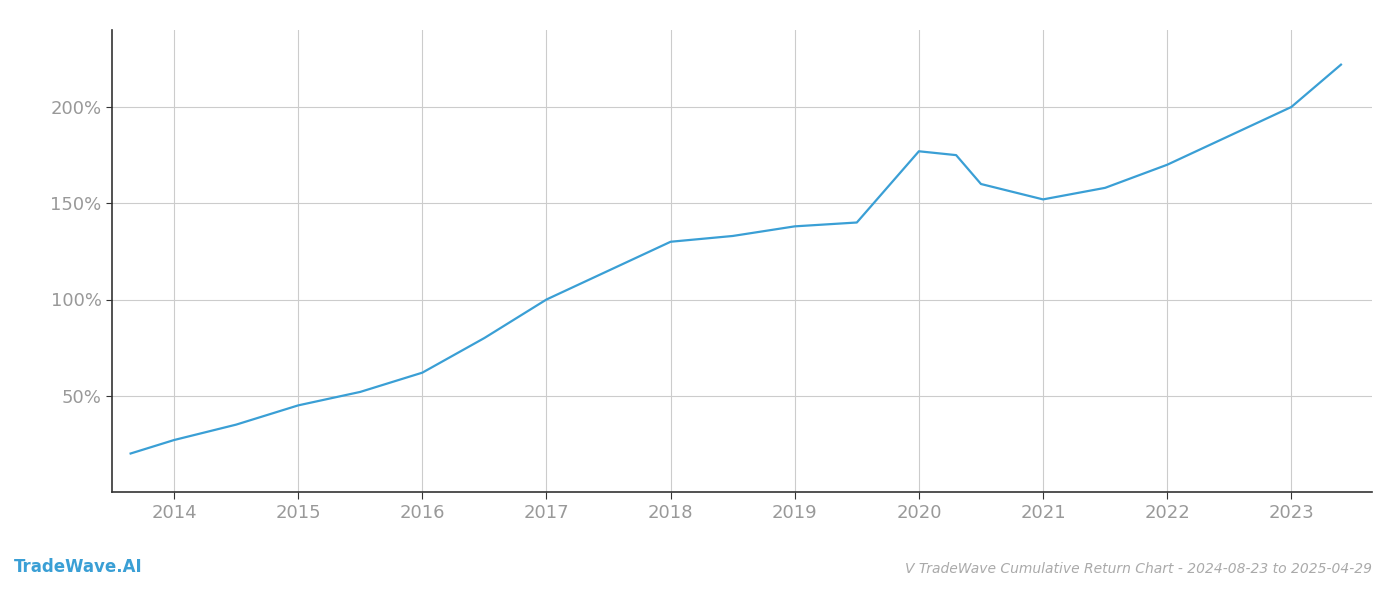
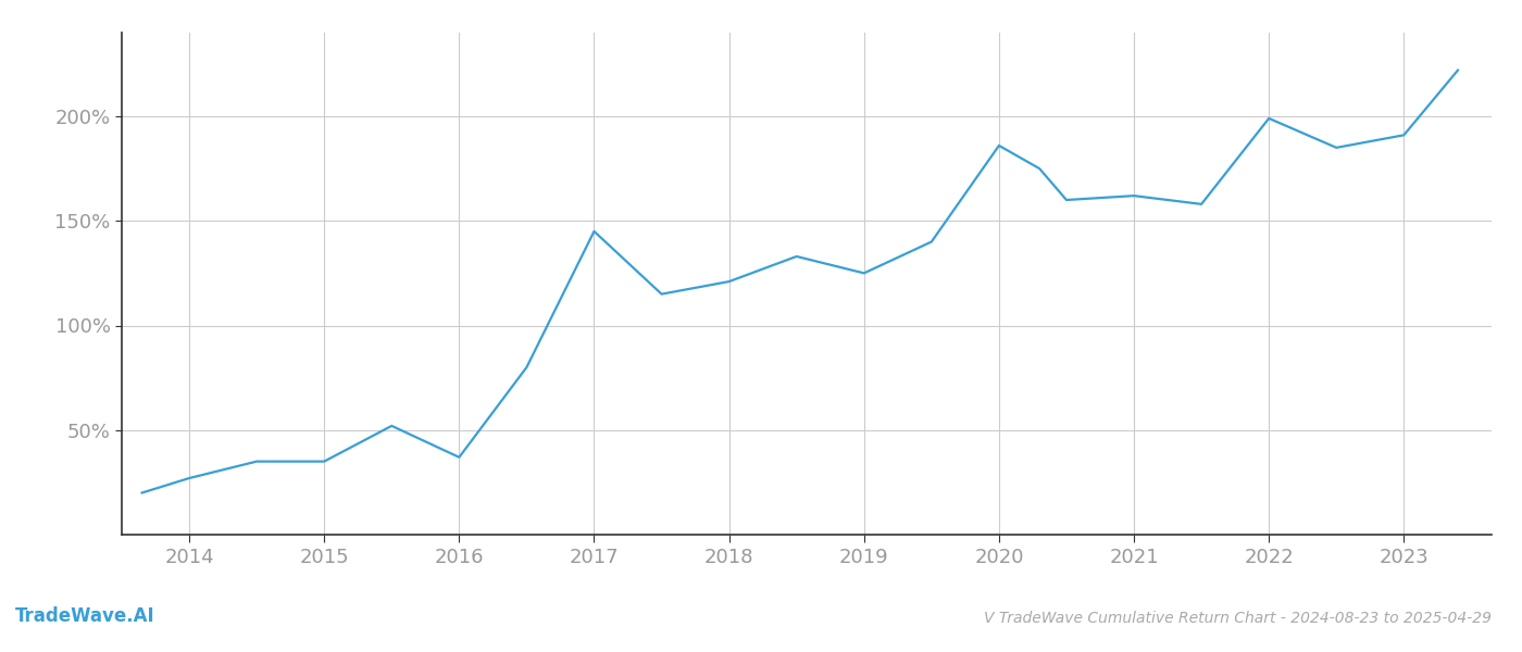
2015: 45% -> 35%
2016: 62% -> 37%
2017: 100% -> 145%
2018: 130% -> 121%
2019: 138% -> 125%
2020: 177% -> 186%
2021: 152% -> 162%
2022: 170% -> 199%
2023: 200% -> 191%
